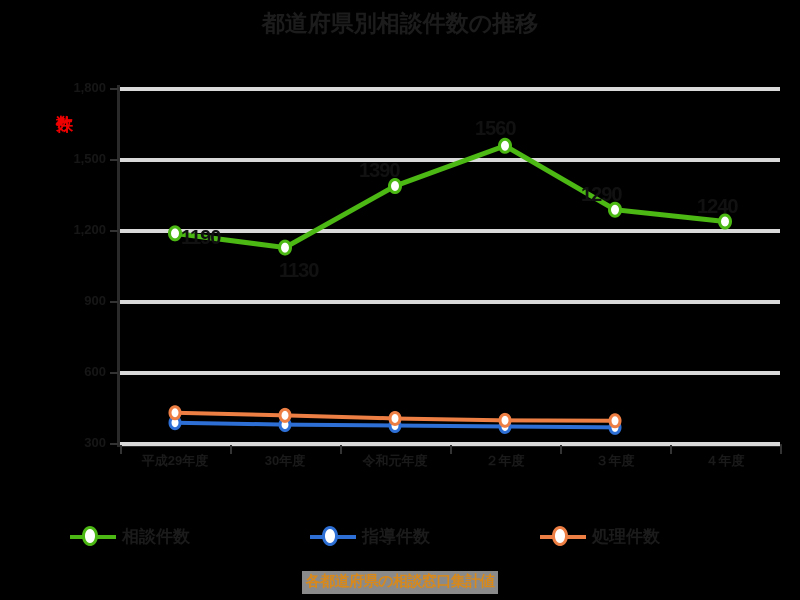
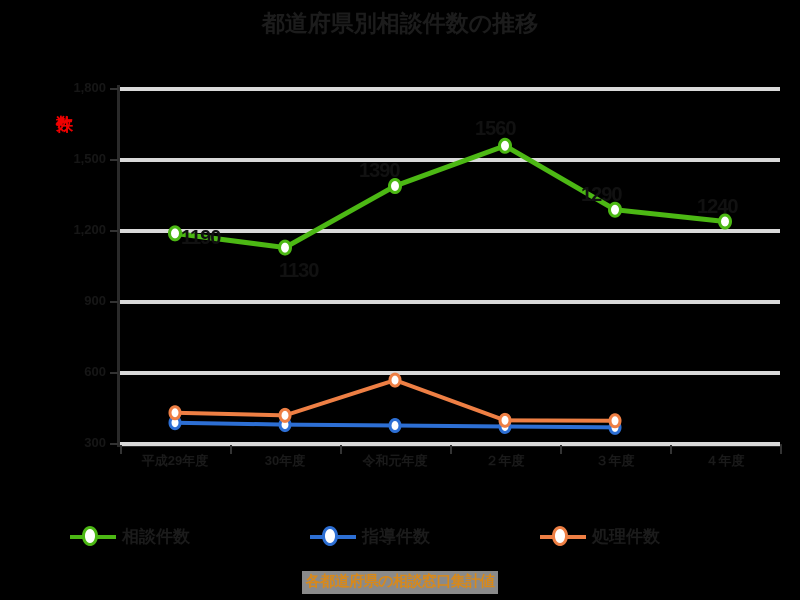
処理件数/令和元年度: 410 -> 570
